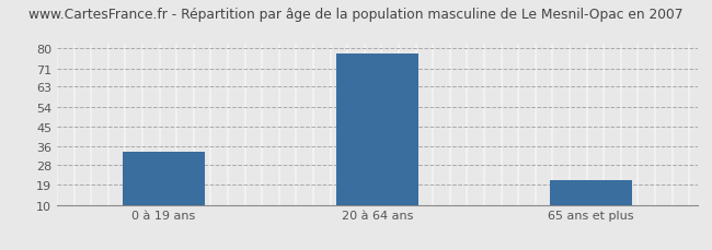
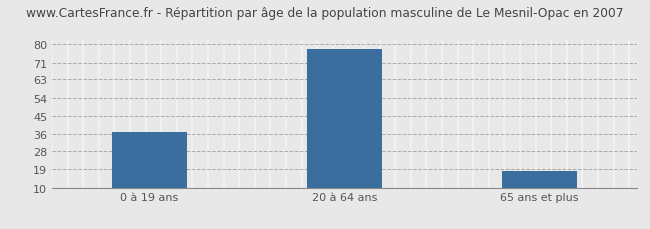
0 à 19 ans: 34 -> 37
65 ans et plus: 21 -> 18
